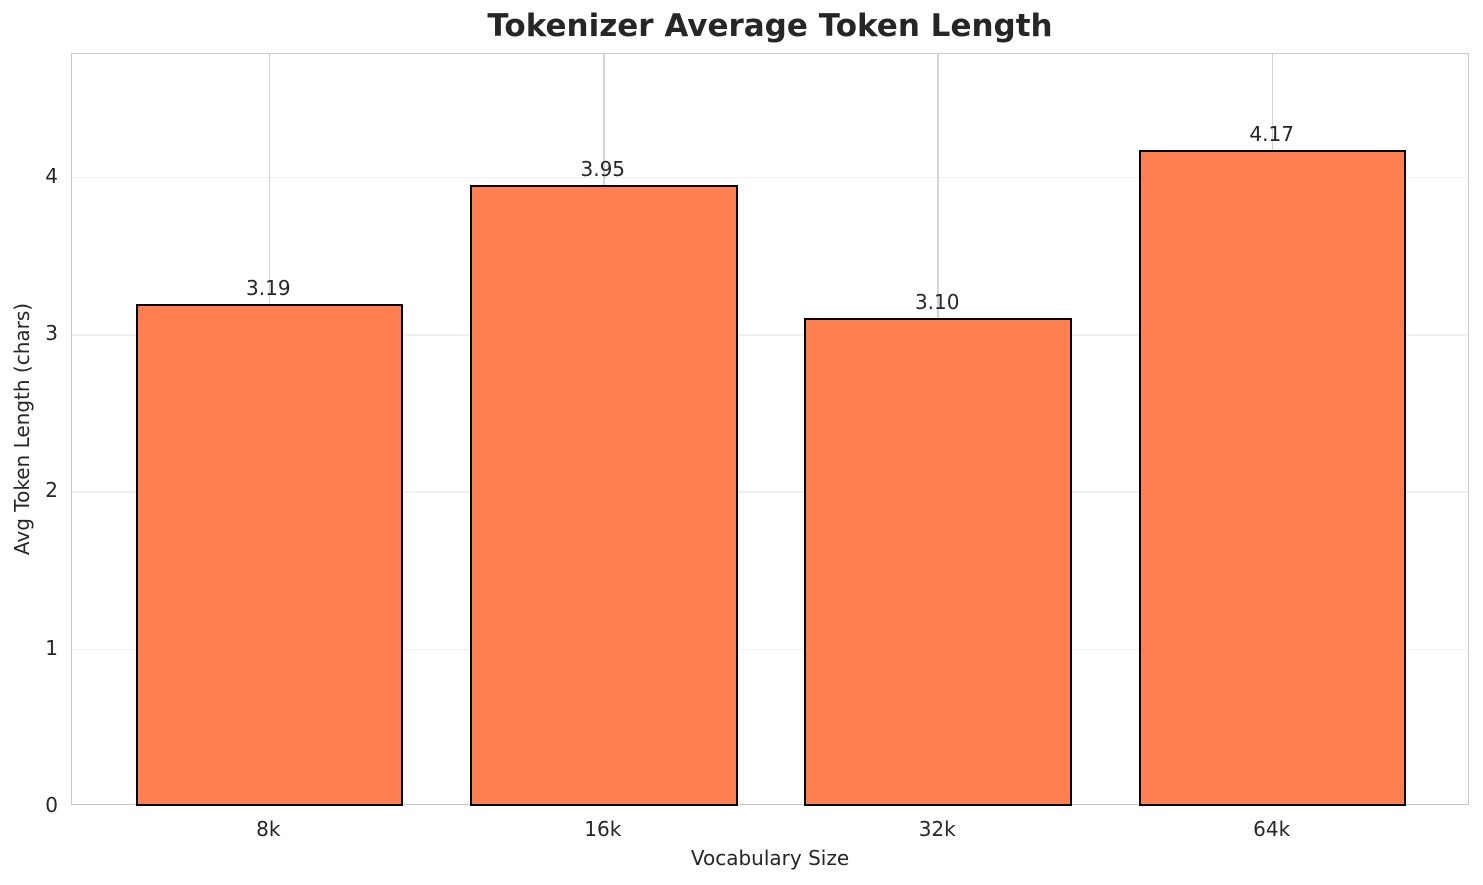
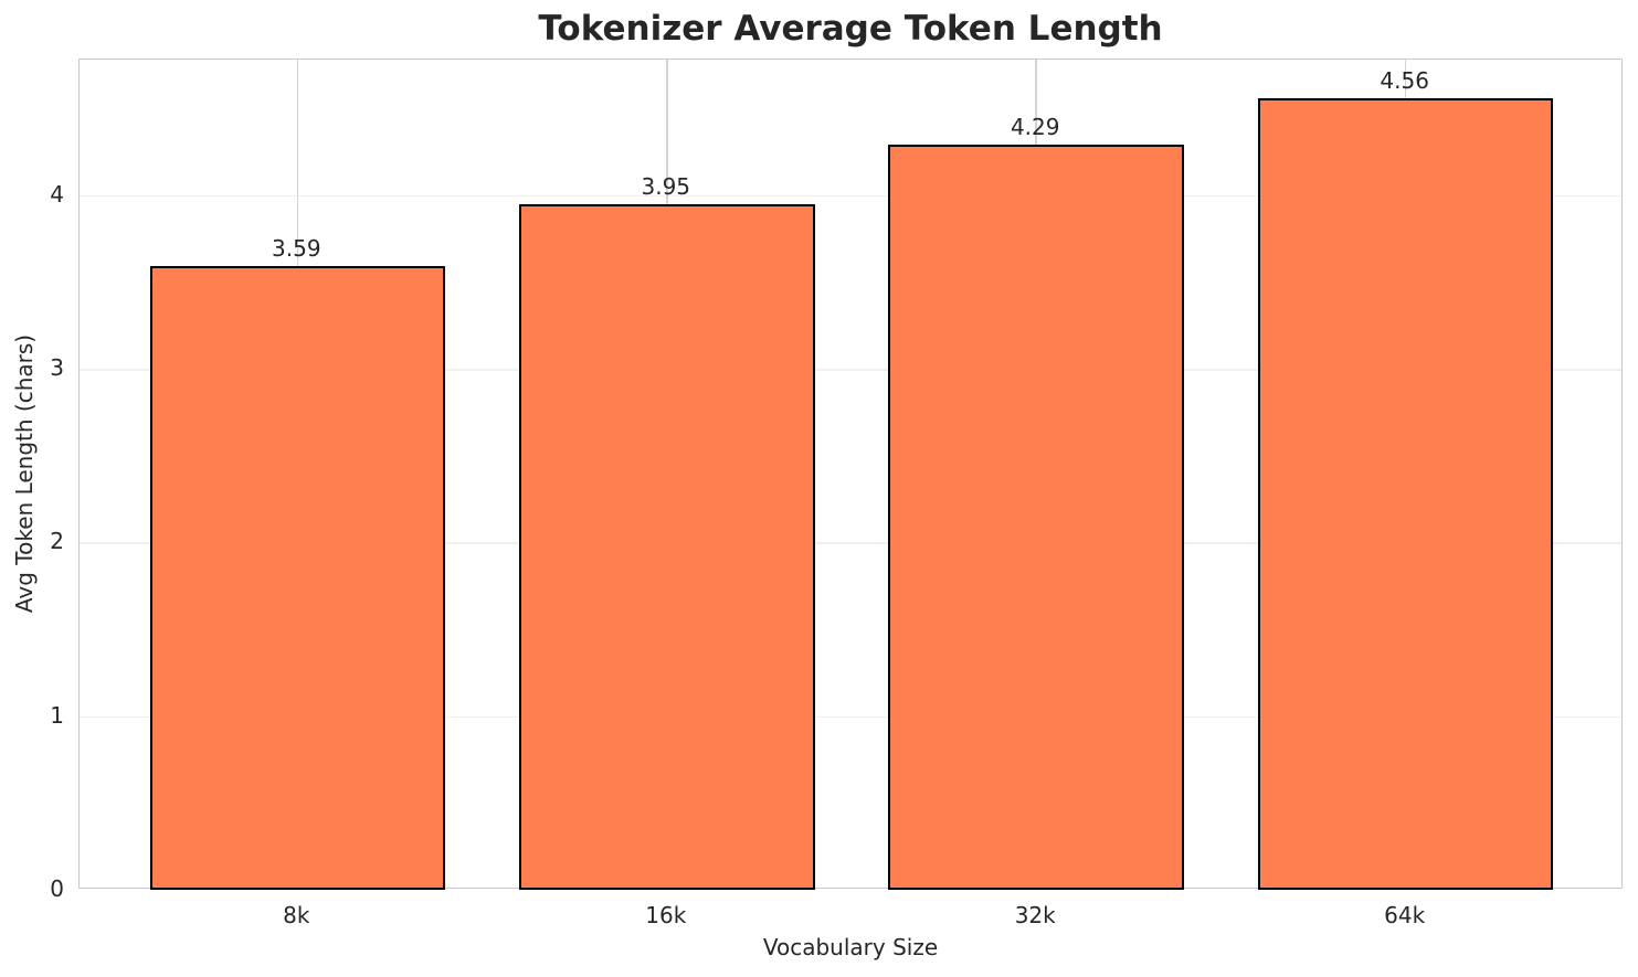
8k: 3.19 -> 3.59
32k: 3.10 -> 4.29
64k: 4.17 -> 4.56
